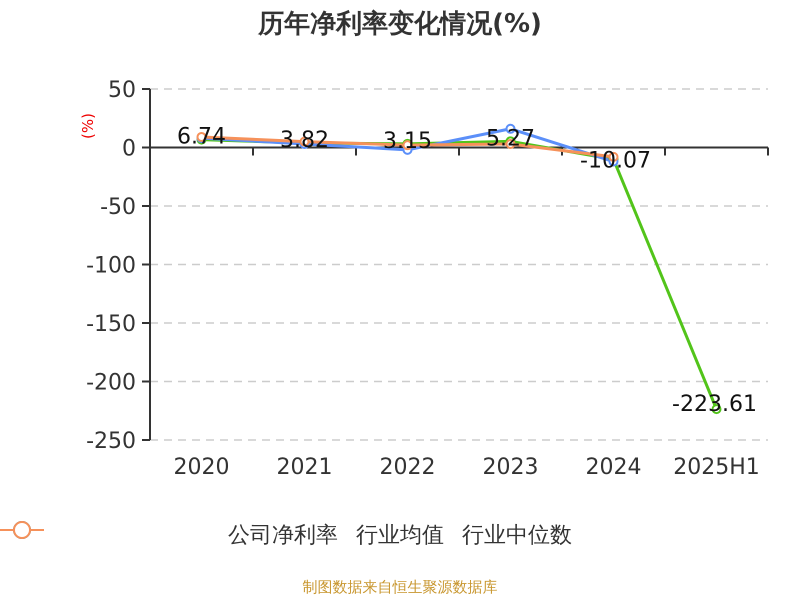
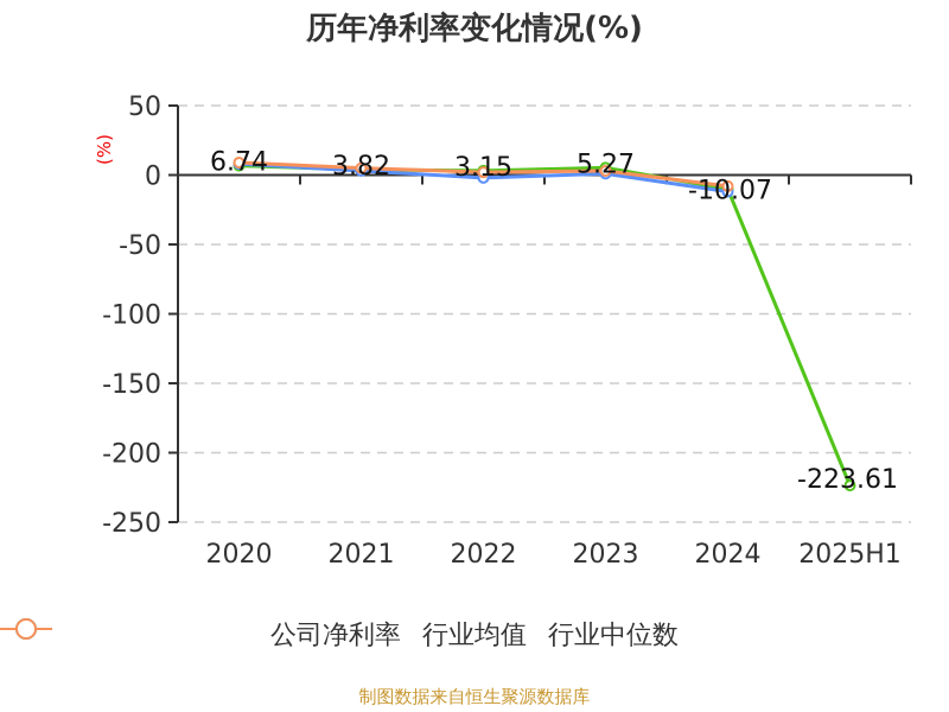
行业均值/2023: 16 -> 1
